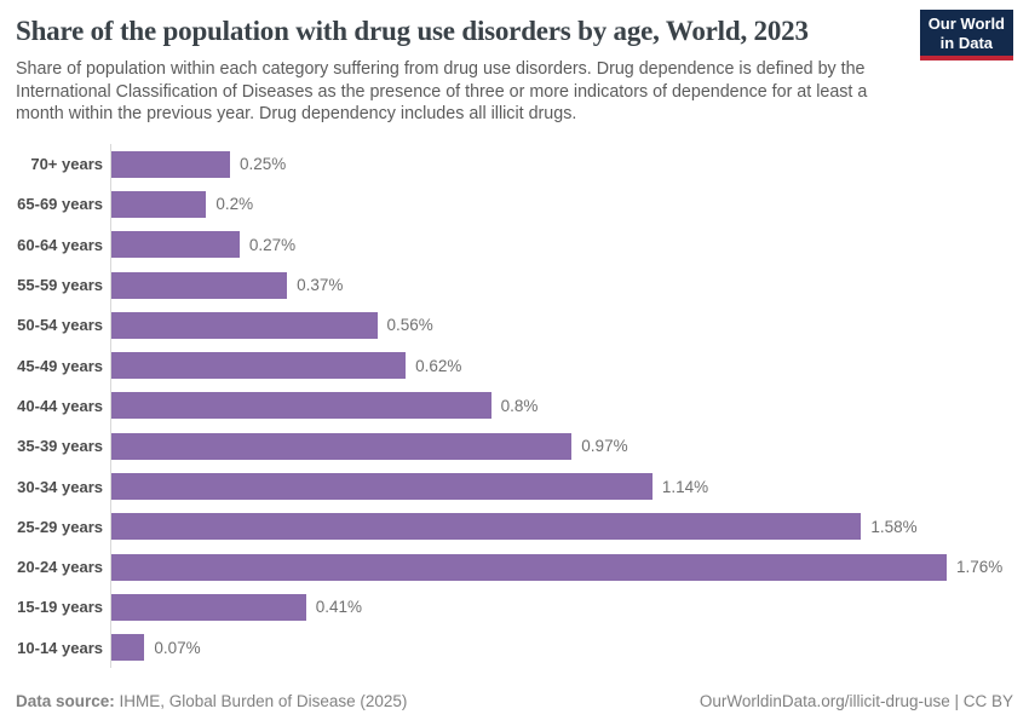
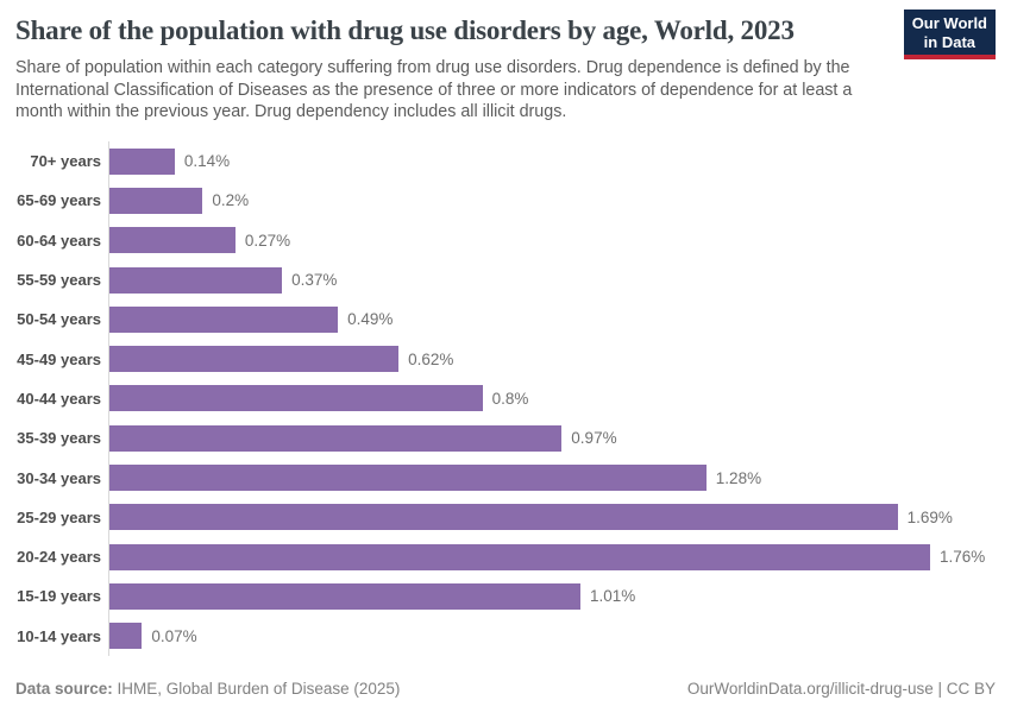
70+ years: 0.25% -> 0.14%
50-54 years: 0.56% -> 0.49%
30-34 years: 1.14% -> 1.28%
25-29 years: 1.58% -> 1.69%
15-19 years: 0.41% -> 1.01%
